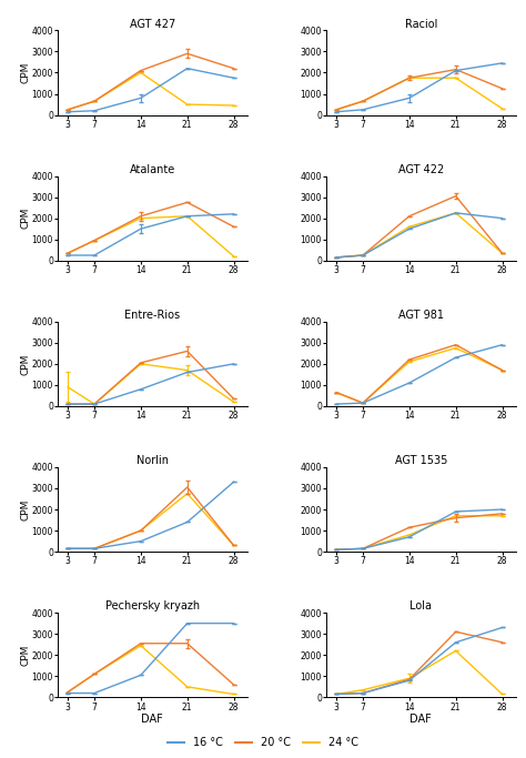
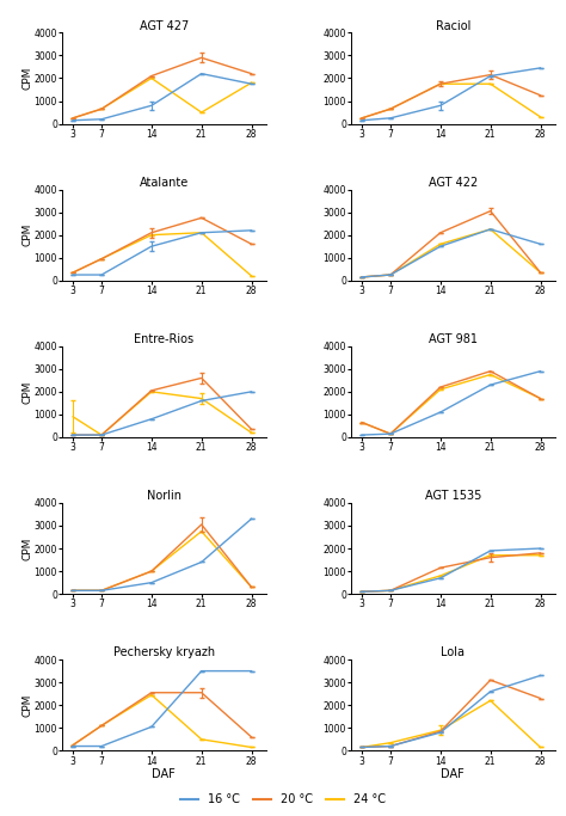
AGT 427/24 °C/28: 400 -> 1800
AGT 422/16 °C/28: 2000 -> 1600
Lola/20 °C/28: 2600 -> 2300
